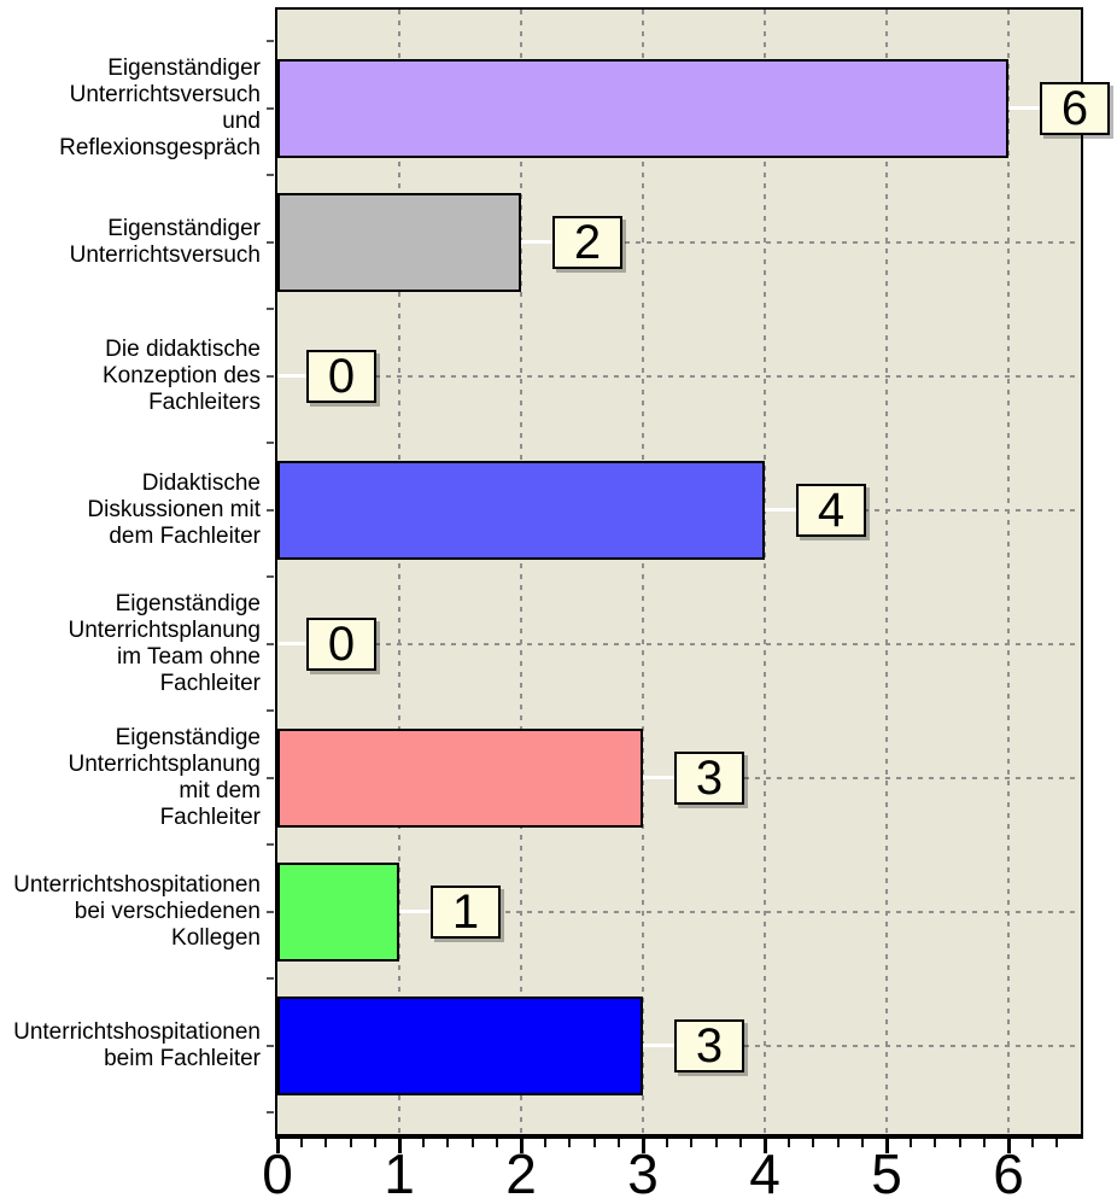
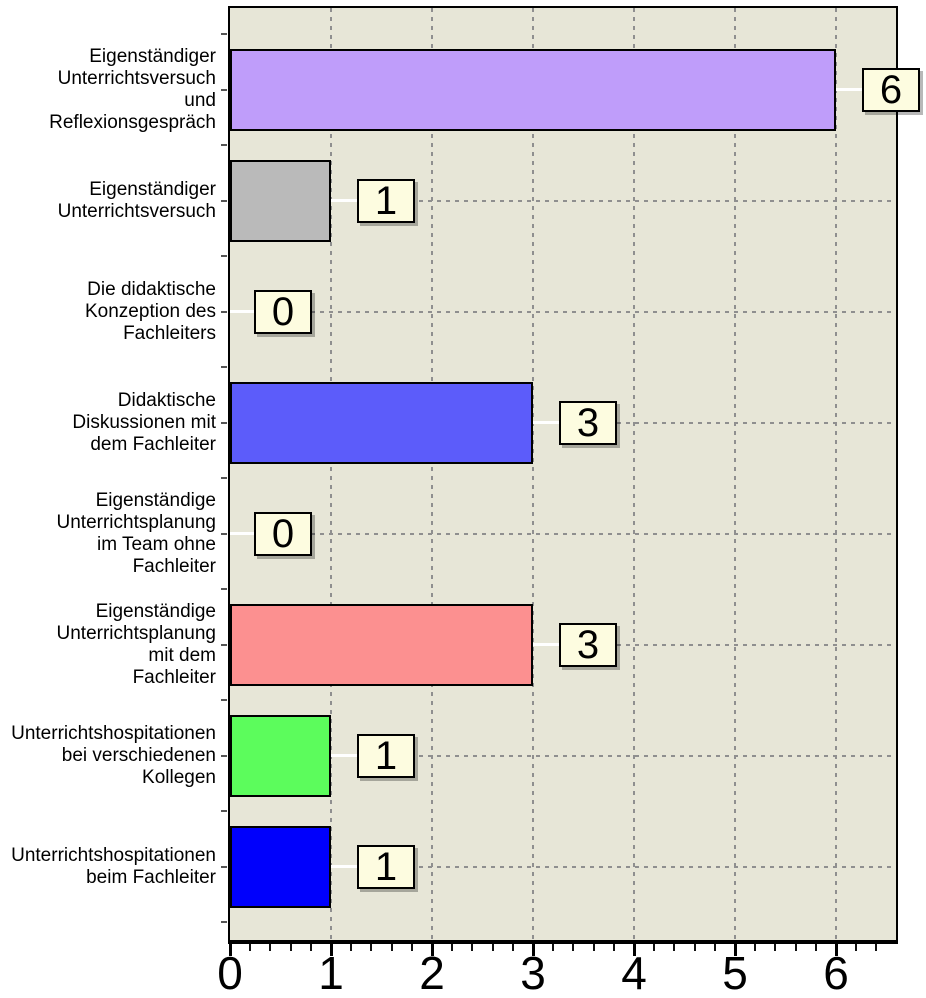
Eigenständiger Unterrichtsversuch: 2 -> 1
Didaktische Diskussionen mit dem Fachleiter: 4 -> 3
Unterrichtshospitationen beim Fachleiter: 3 -> 1
